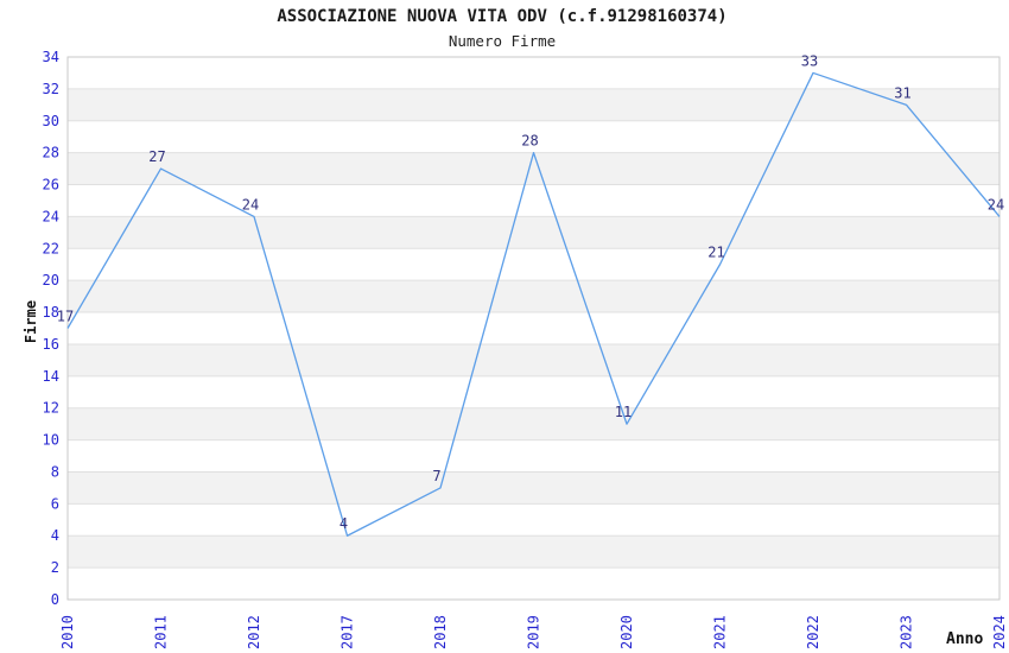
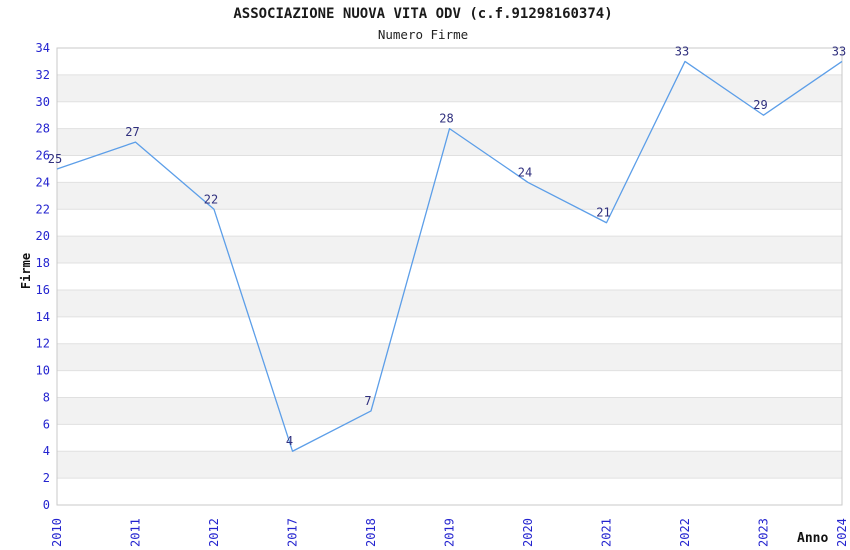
2010: 17 -> 25
2012: 24 -> 22
2020: 11 -> 24
2023: 31 -> 29
2024: 24 -> 33
